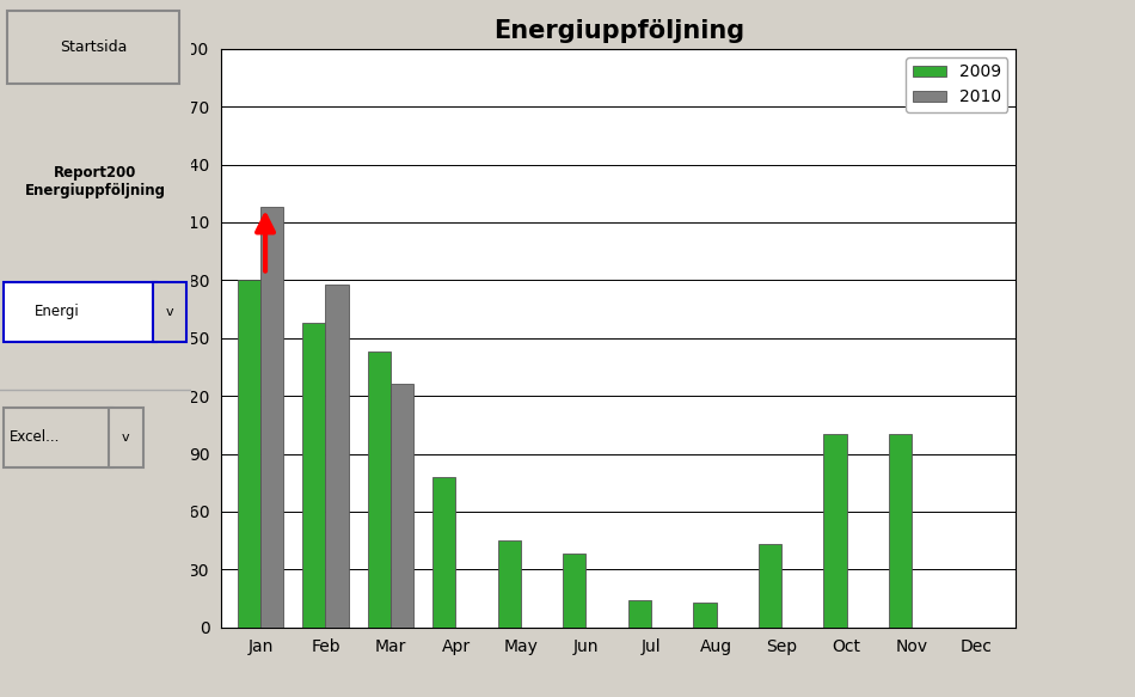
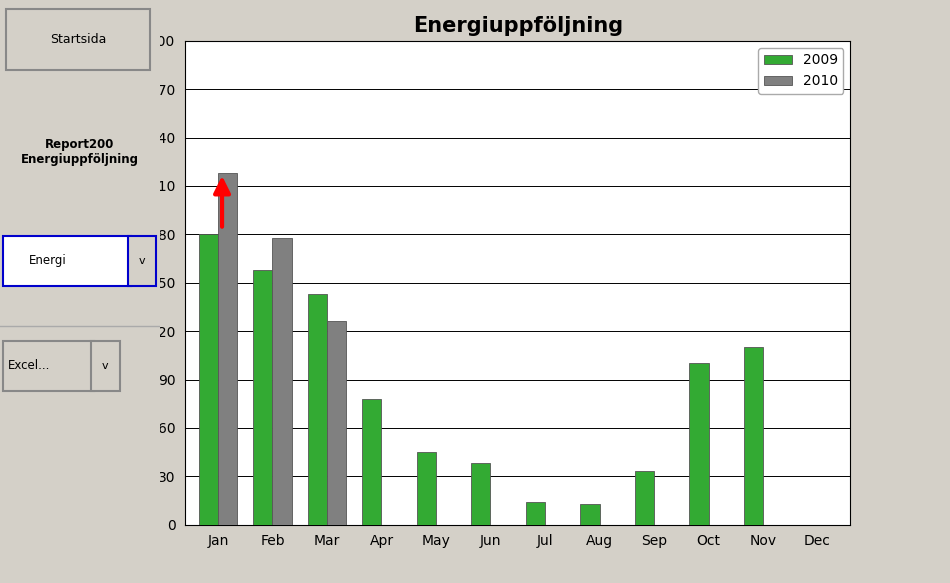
2009/Sep: 43 -> 33
2009/Nov: 100 -> 110
